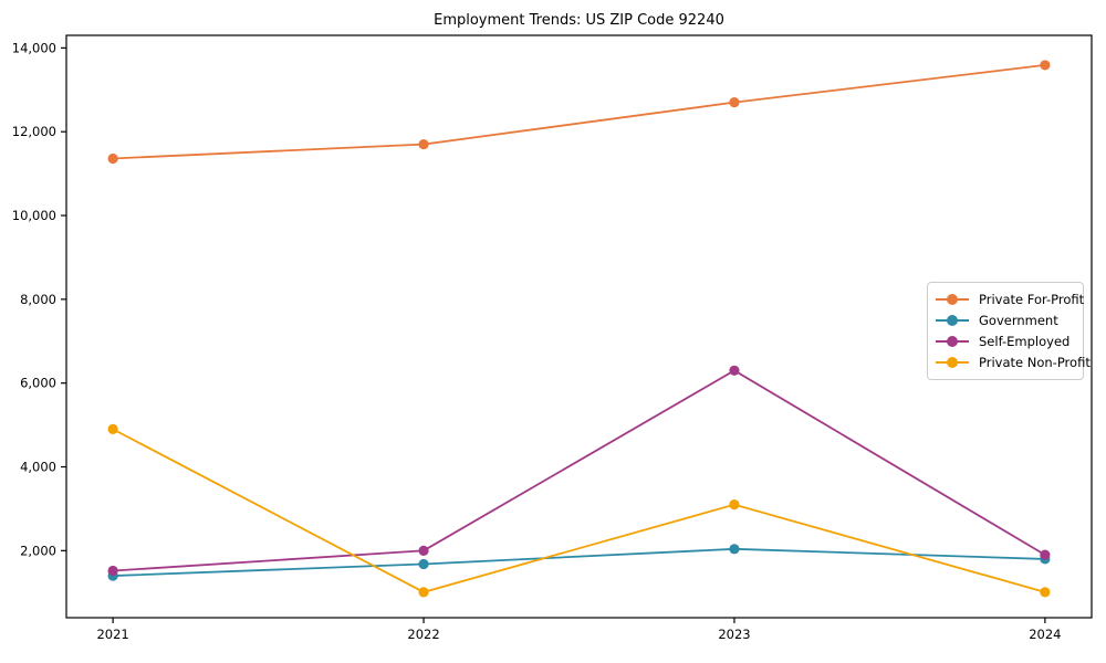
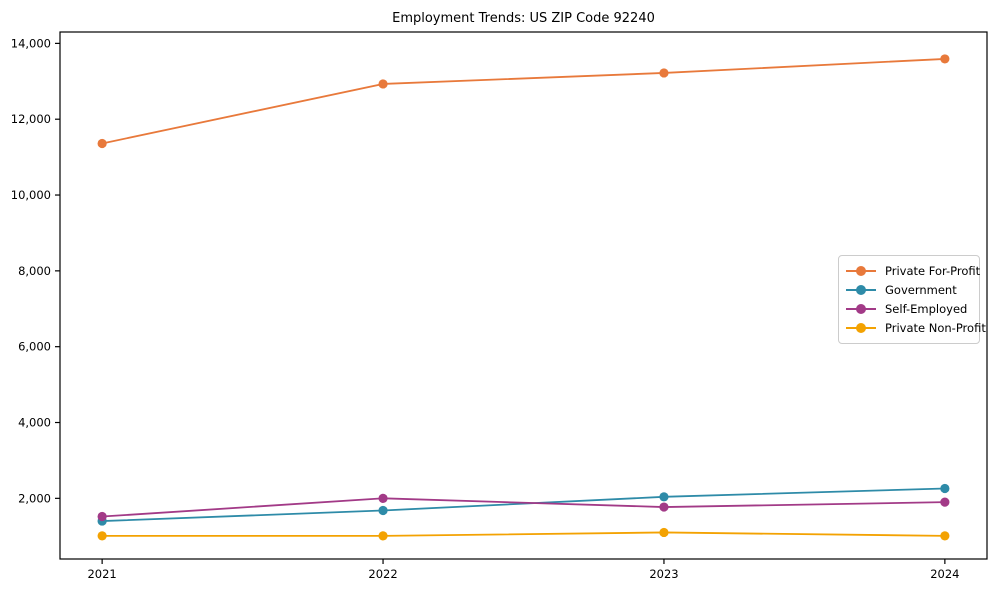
Private Non-Profit/2021: 4900 -> 1000
Private For-Profit/2022: 11700 -> 12900
Private For-Profit/2023: 12700 -> 13200
Self-Employed/2023: 6300 -> 1800
Private Non-Profit/2023: 3100 -> 1100
Government/2024: 1800 -> 2300
